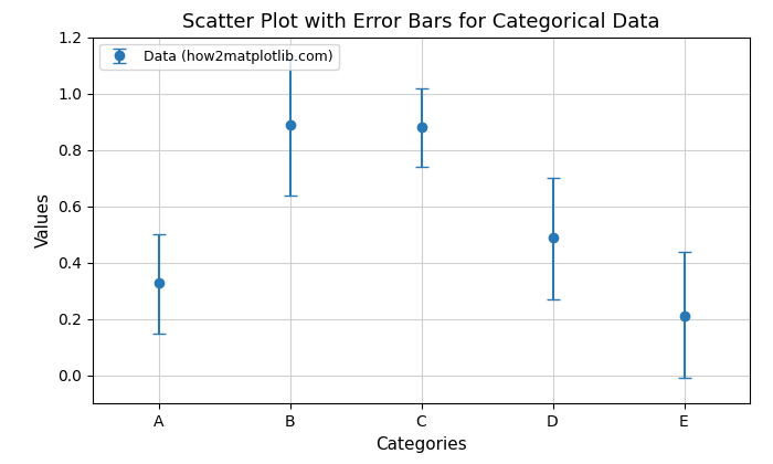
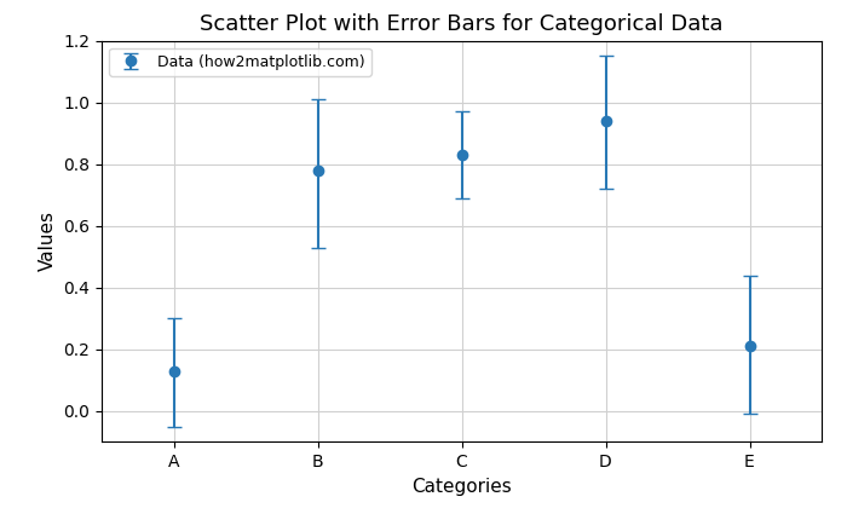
A: 0.33 -> 0.13
B: 0.89 -> 0.78
C: 0.88 -> 0.83
D: 0.49 -> 0.94
